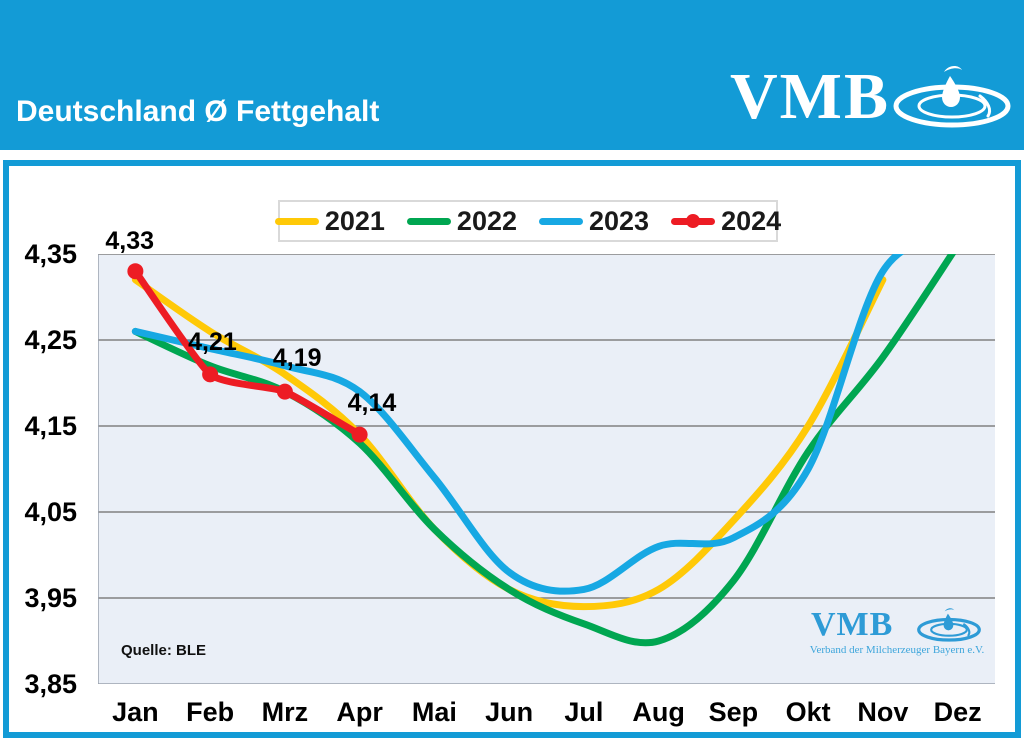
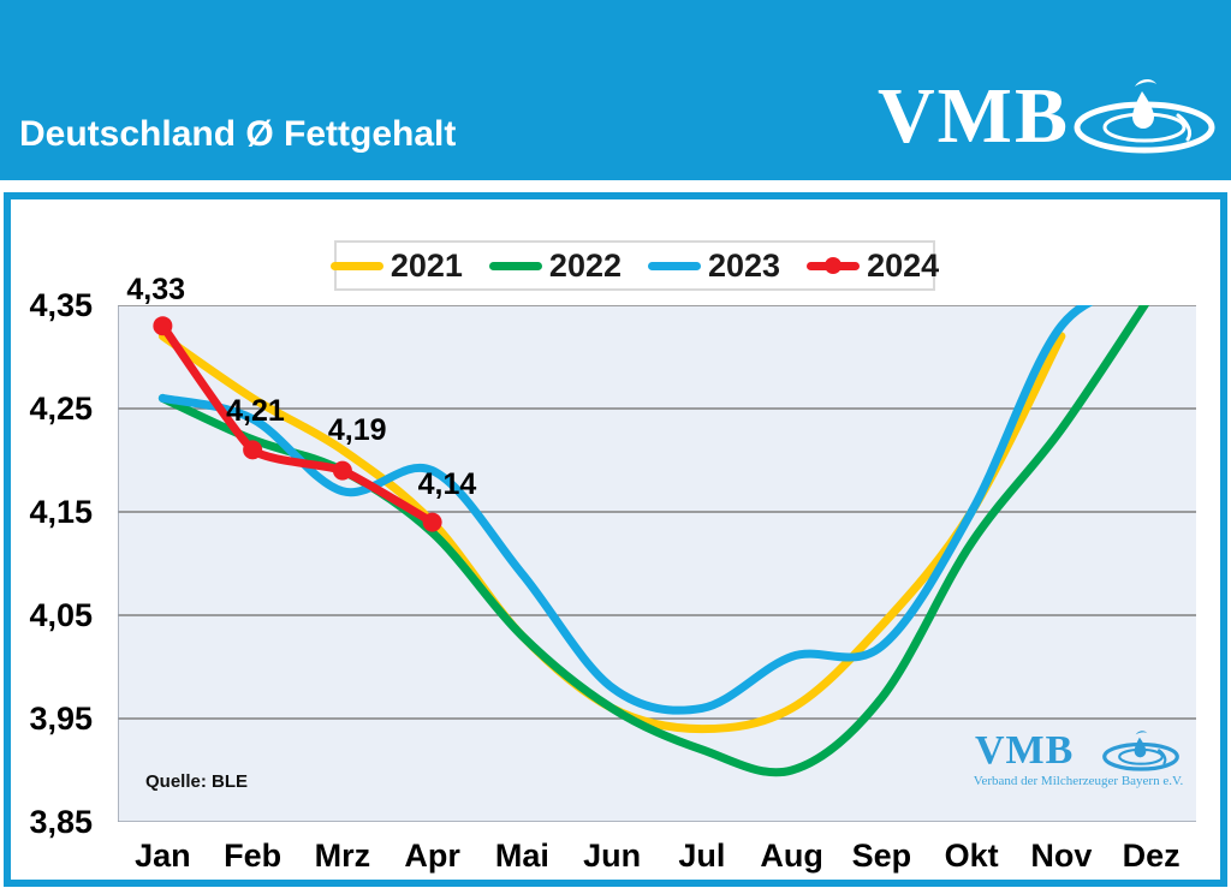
2023/Mrz: 4,22 -> 4,17
2023/Okt: 4,10 -> 4,15
